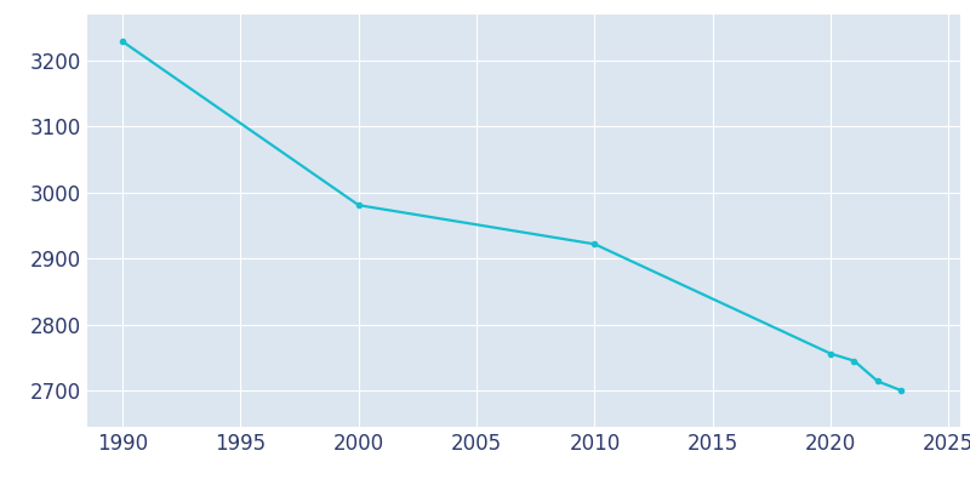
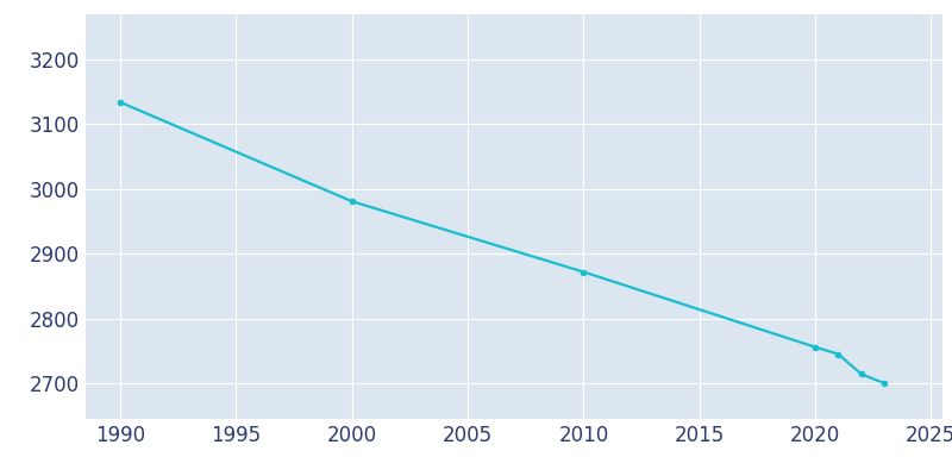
1990: 3229 -> 3134
2010: 2922 -> 2872
